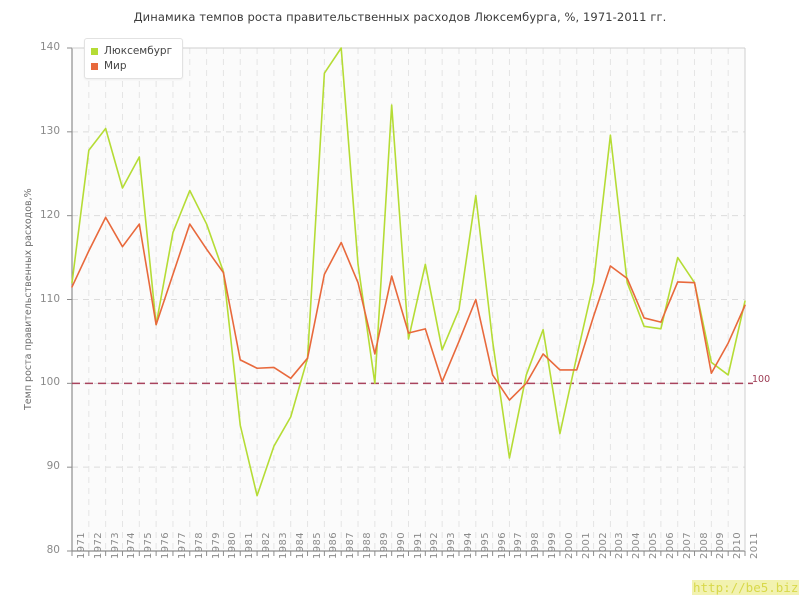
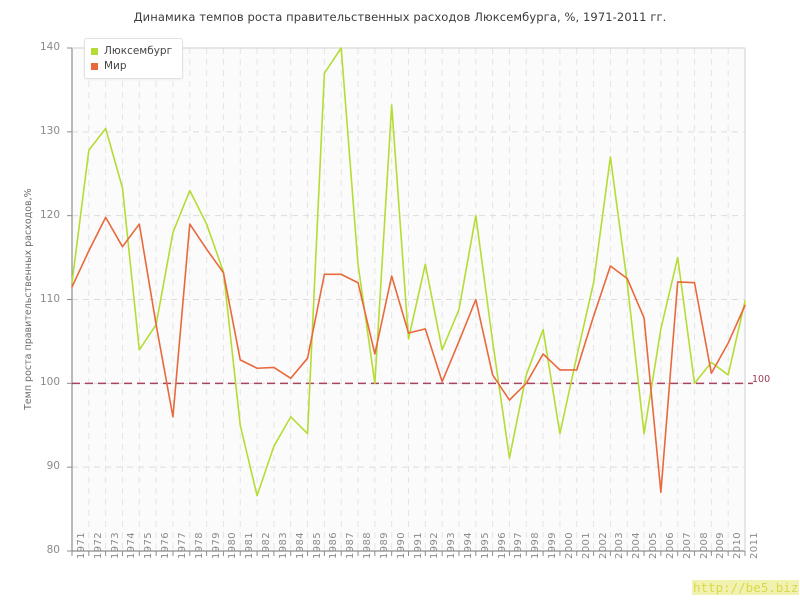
Люксембург/1975: 127 -> 104
Мир/1977: 113 -> 96
Люксембург/1985: 103 -> 94
Мир/1987: 117 -> 113
Люксембург/1995: 122 -> 120
Люксембург/2003: 130 -> 127
Люксембург/2005: 107 -> 94
Мир/2006: 107 -> 87
Люксембург/2008: 112 -> 100
